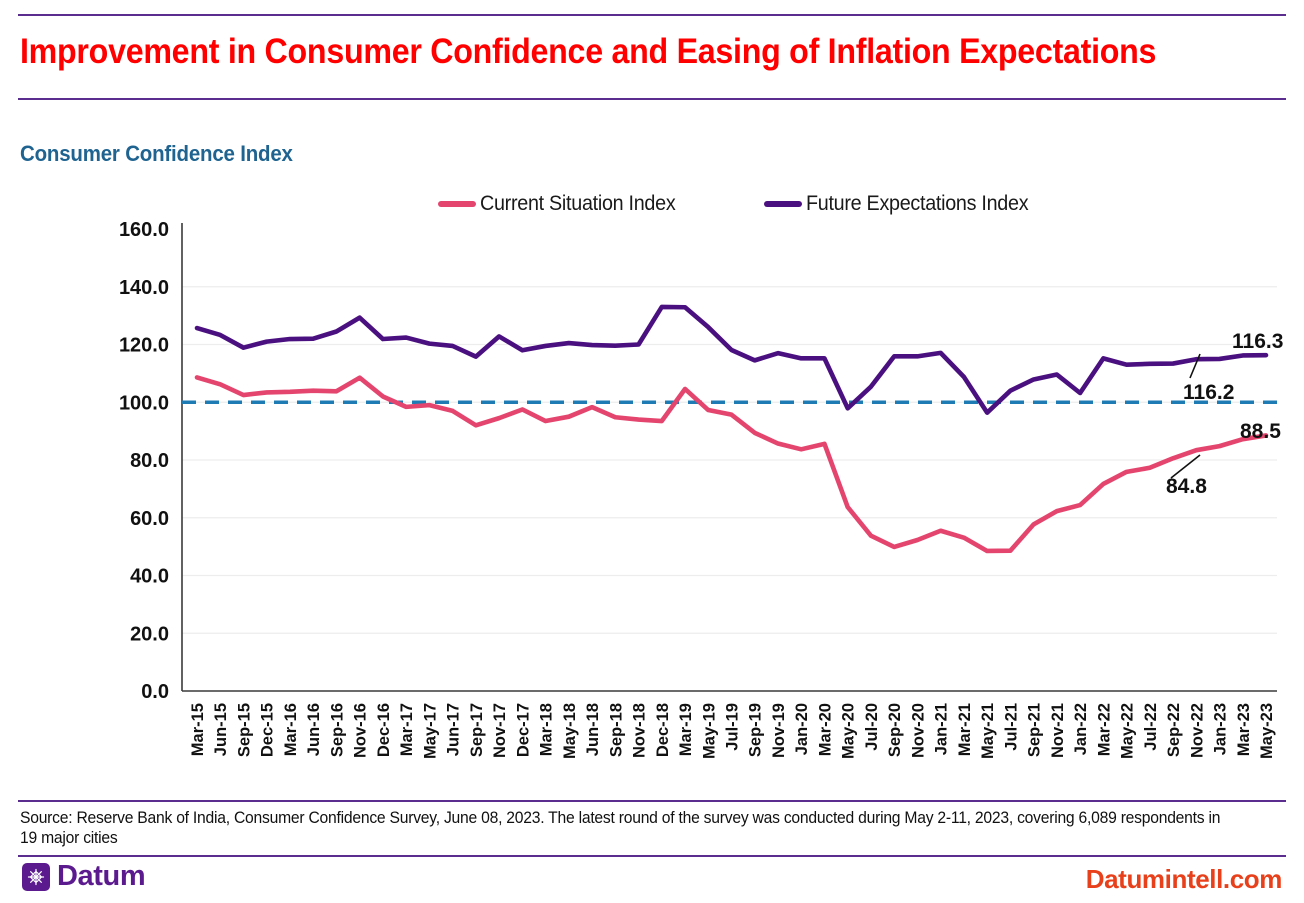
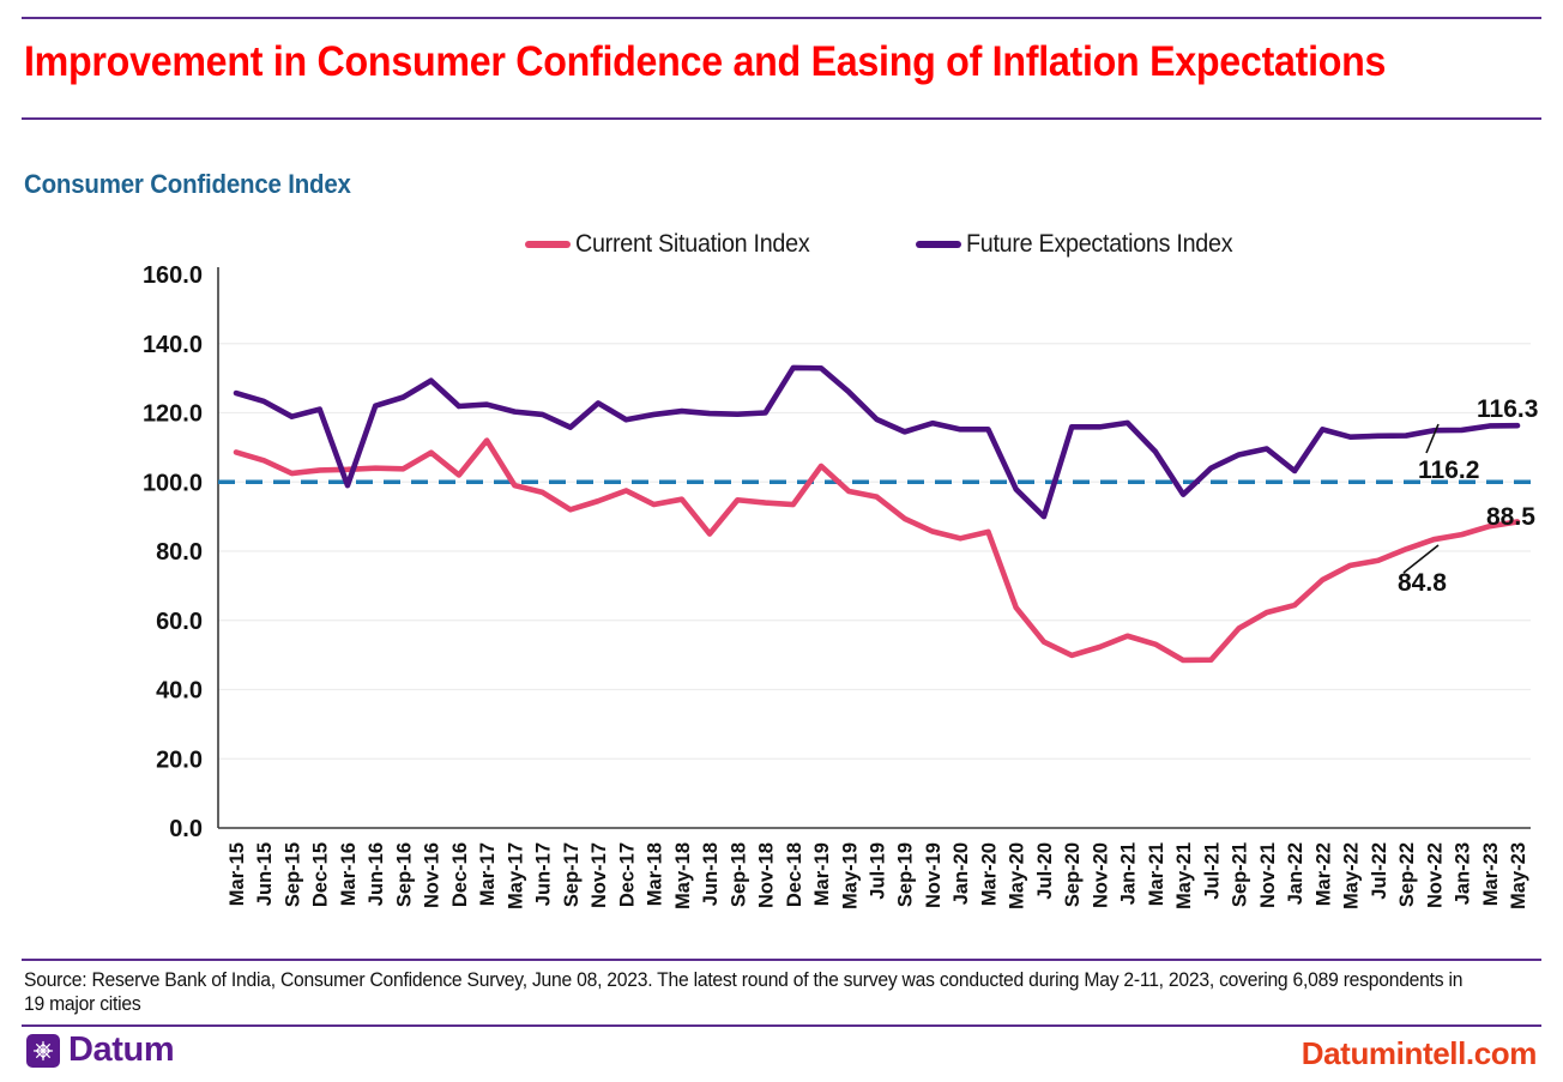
Future Expectations Index/Mar-16: 122 -> 99
Current Situation Index/Mar-17: 98 -> 112
Current Situation Index/Jun-18: 98 -> 85
Future Expectations Index/Jul-20: 105 -> 90
